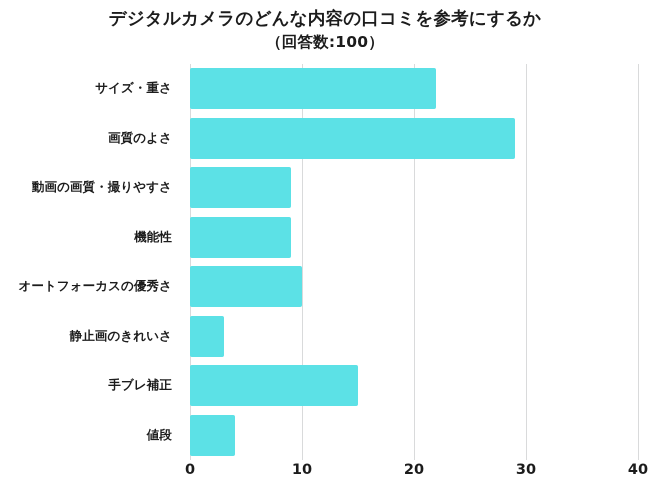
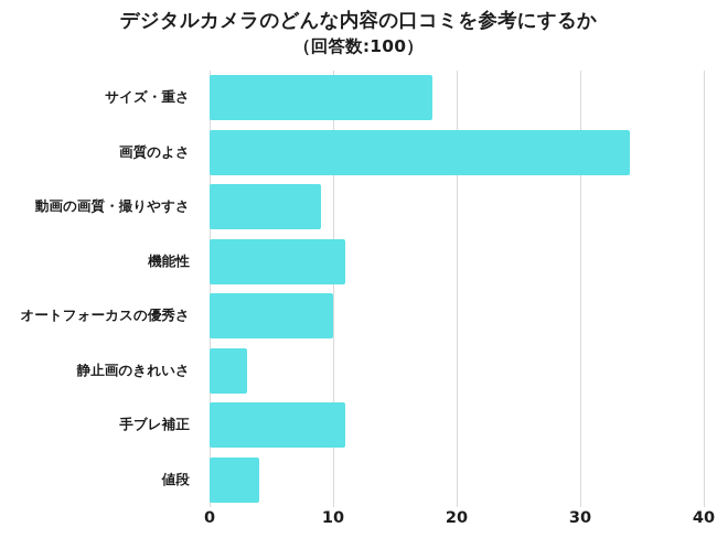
サイズ・重さ: 22 -> 18
画質のよさ: 29 -> 34
機能性: 9 -> 11
手ブレ補正: 15 -> 11
